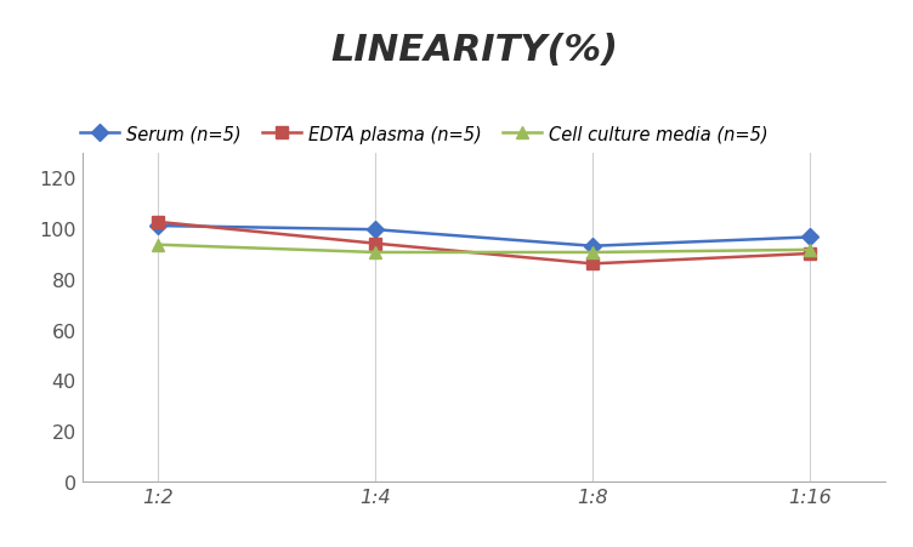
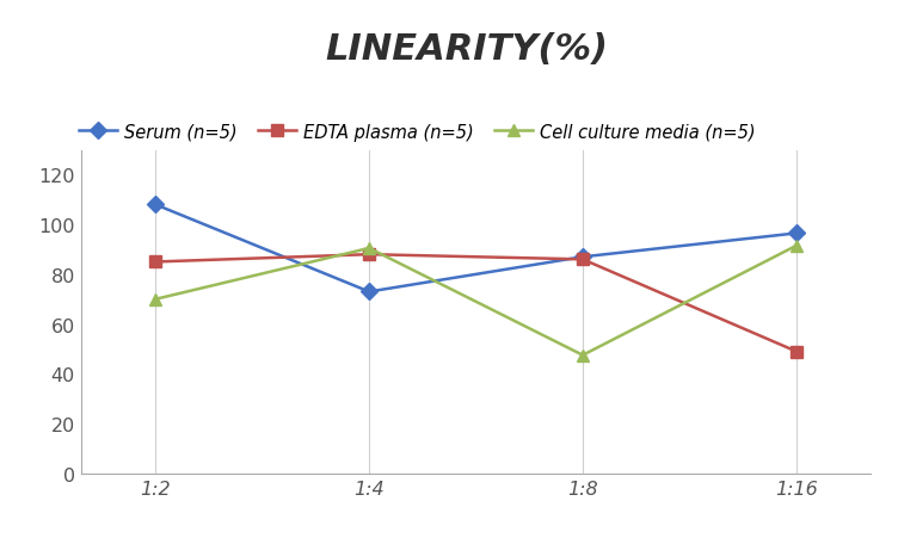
Serum (n=5)/1:2: 101.0 -> 108.0
EDTA plasma (n=5)/1:2: 102.5 -> 85.0
Cell culture media (n=5)/1:2: 93.5 -> 70.0
Serum (n=5)/1:4: 99.5 -> 73.0
EDTA plasma (n=5)/1:4: 94.0 -> 88.0
Serum (n=5)/1:8: 93.0 -> 87.0
Cell culture media (n=5)/1:8: 90.5 -> 47.5
EDTA plasma (n=5)/1:16: 90.0 -> 49.0
